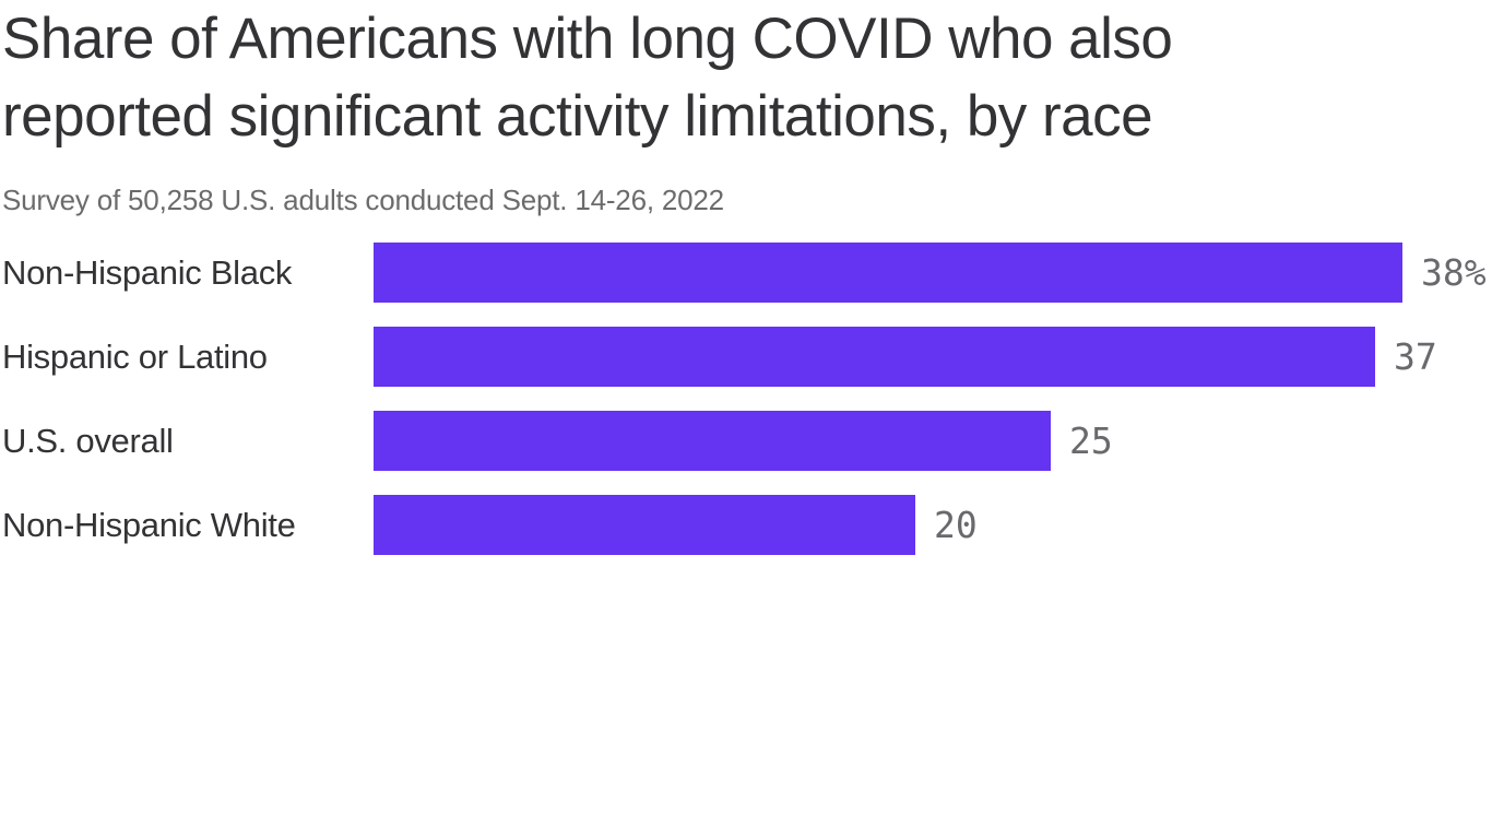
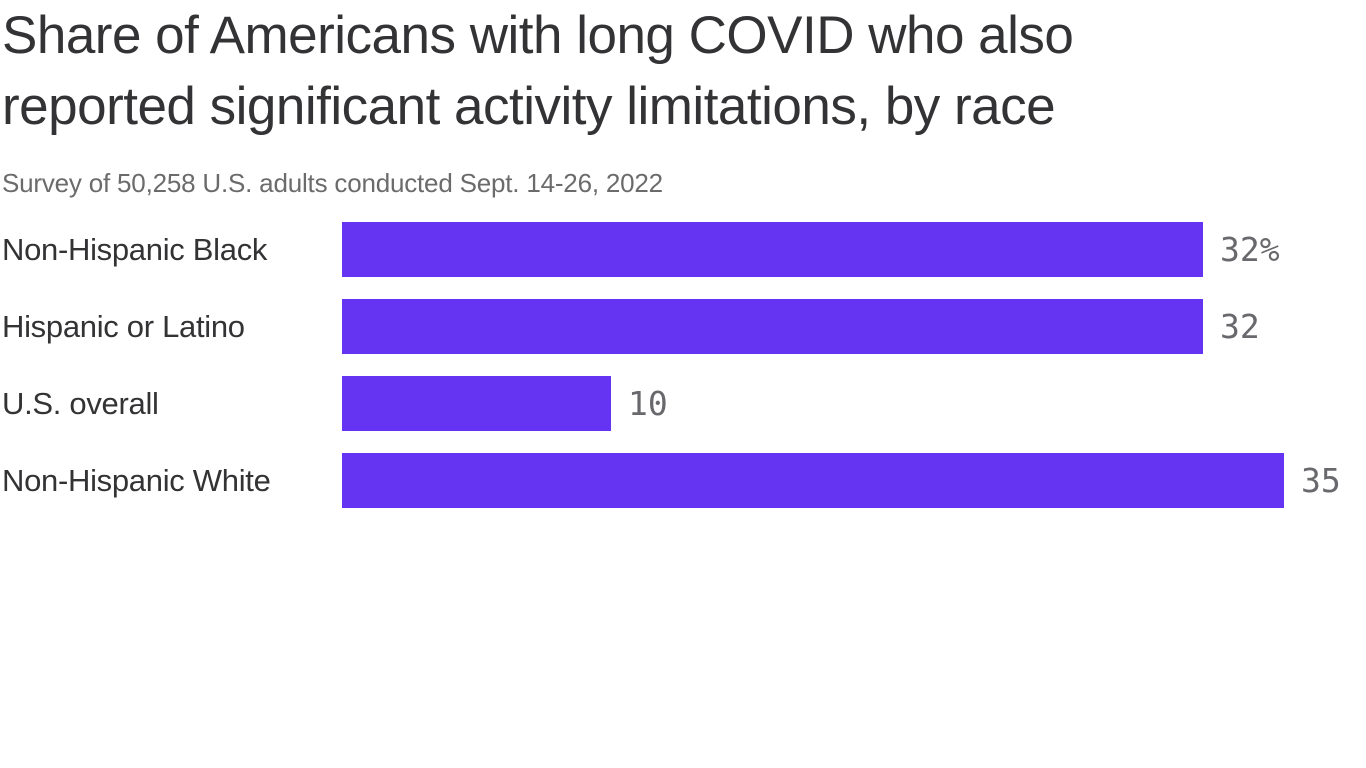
Non-Hispanic Black: 38% -> 32%
Hispanic or Latino: 37 -> 32
U.S. overall: 25 -> 10
Non-Hispanic White: 20 -> 35
